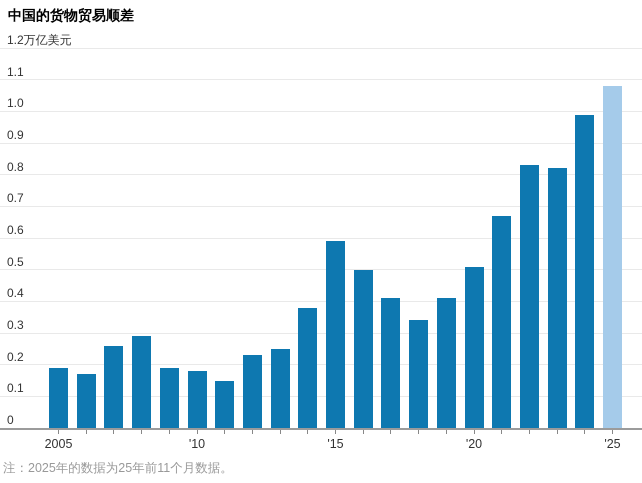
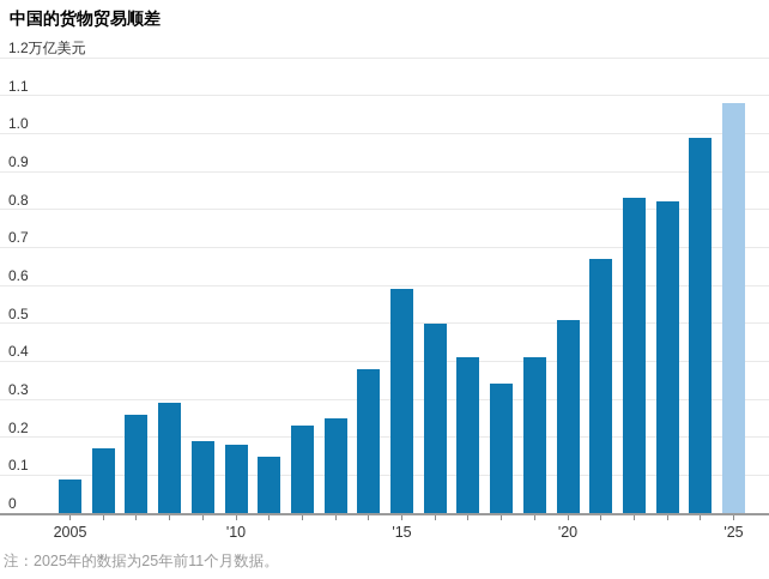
2005: 0.19 -> 0.09
